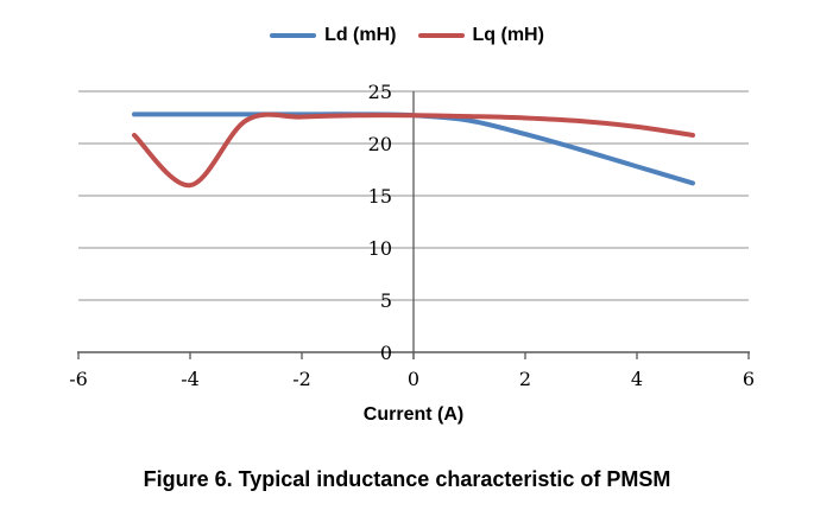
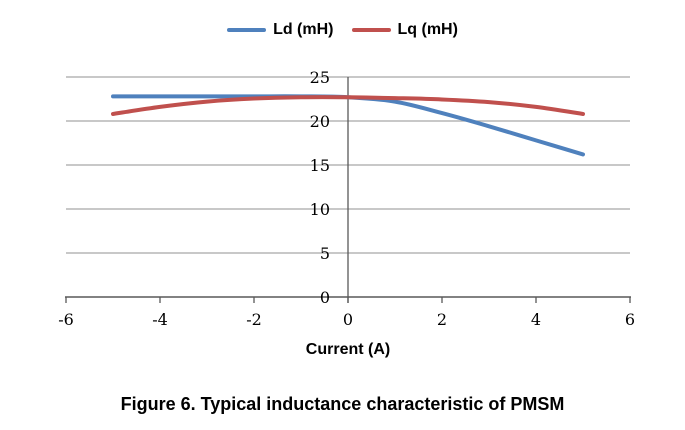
Lq (mH)/-4: 16 -> 22
